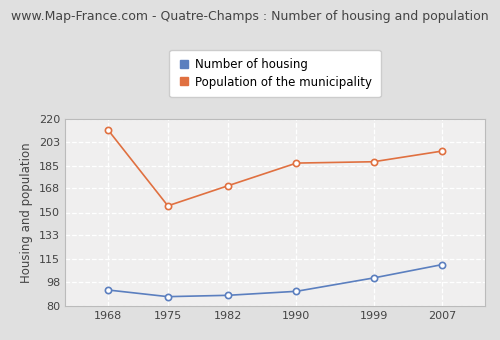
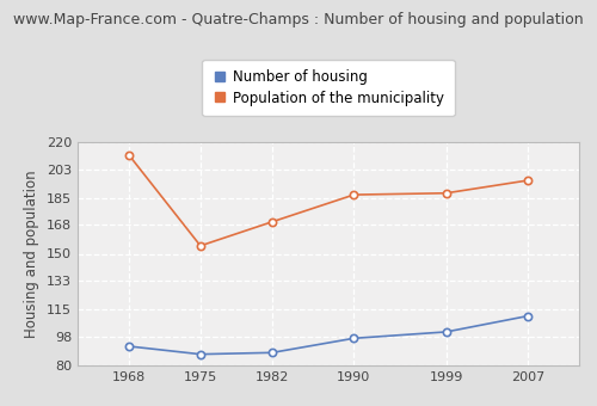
Number of housing/1990: 91 -> 97
